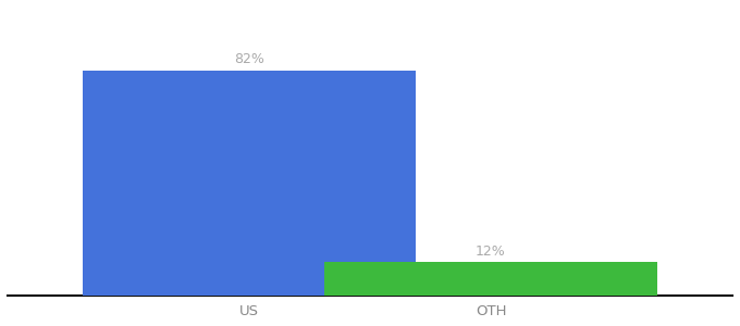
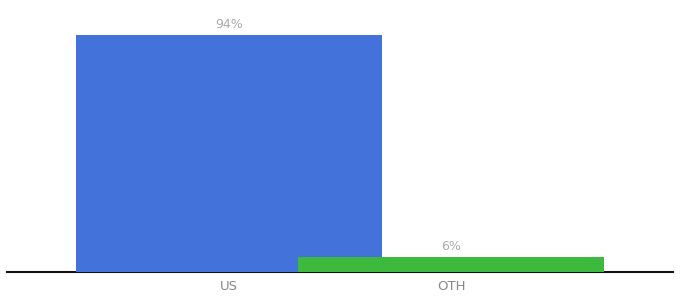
US: 82% -> 94%
OTH: 12% -> 6%
